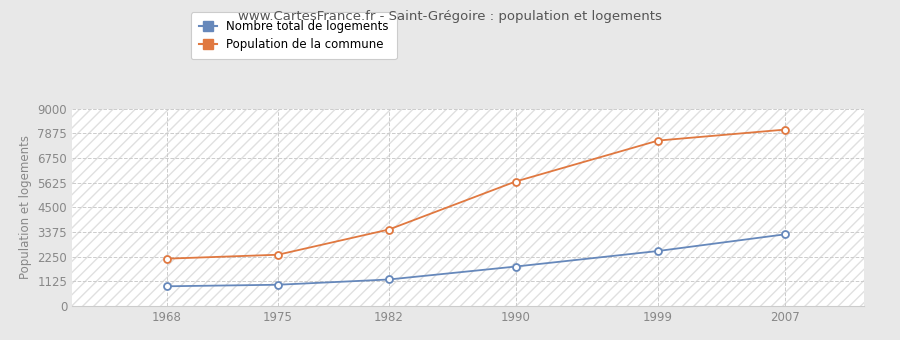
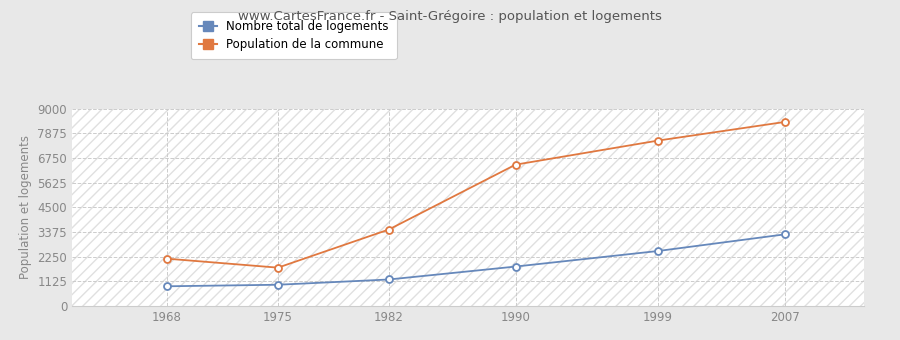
Population de la commune/1975: 2340 -> 1750
Population de la commune/1990: 5680 -> 6450
Population de la commune/2007: 8050 -> 8400
